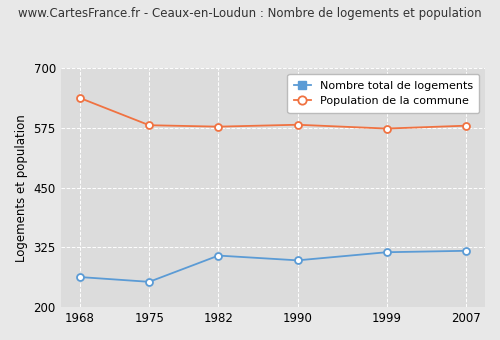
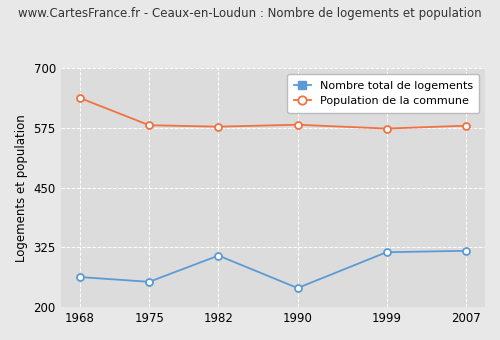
Nombre total de logements/1990: 298 -> 240
